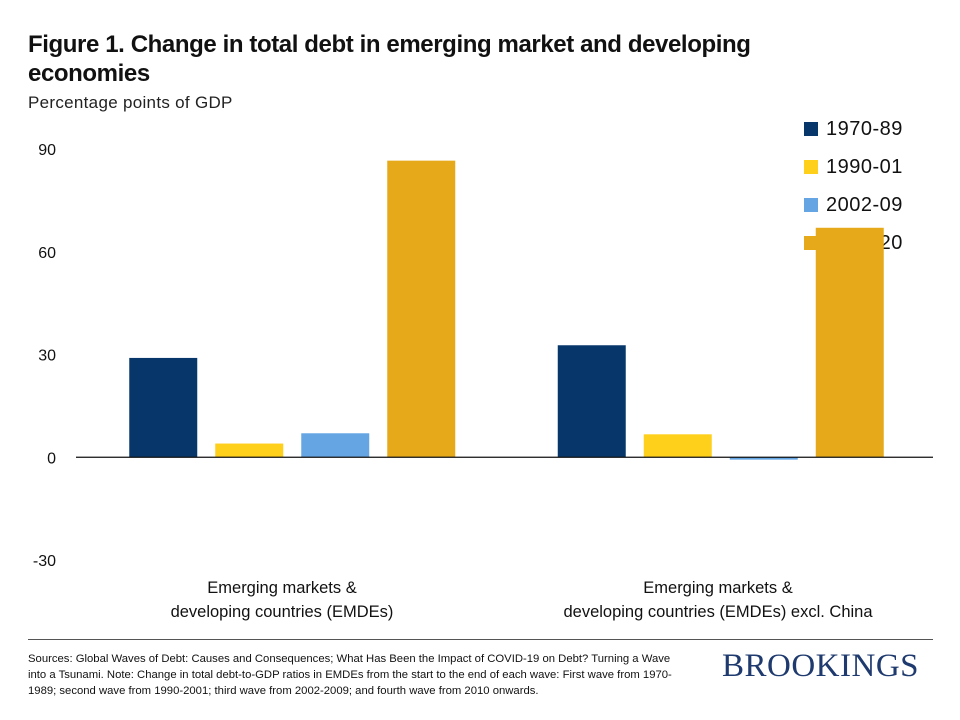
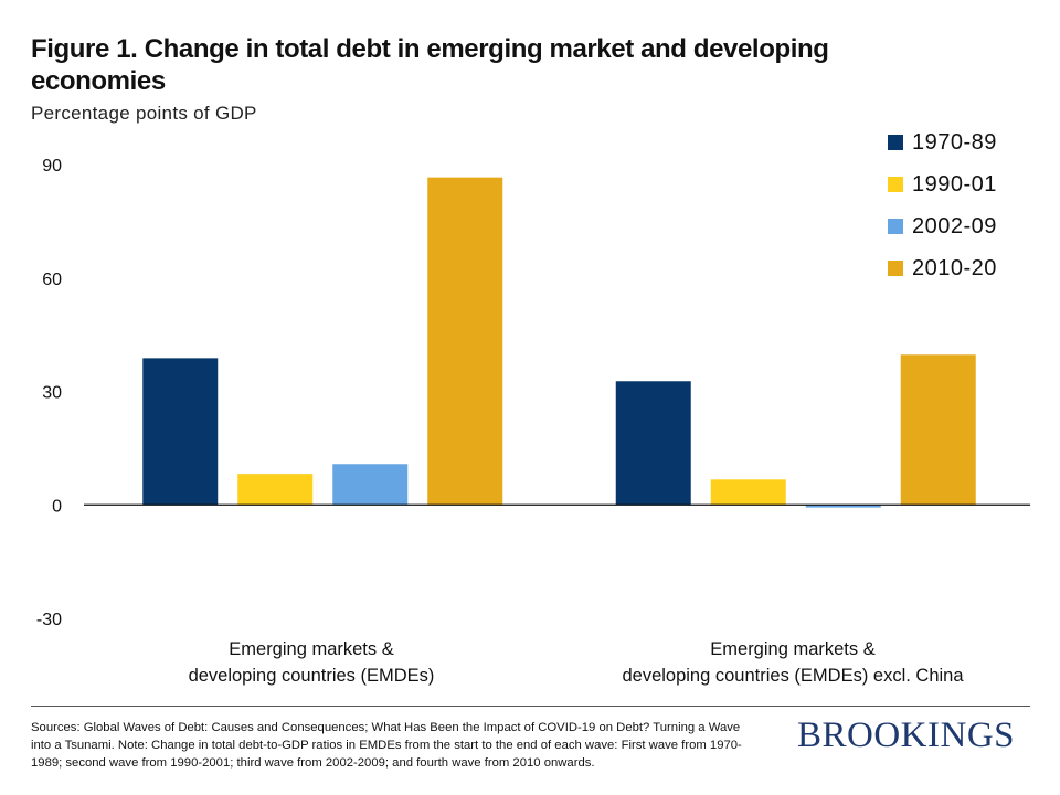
1970-89/Emerging markets & developing countries (EMDEs): 29 -> 39
1990-01/Emerging markets & developing countries (EMDEs): 4 -> 8
2002-09/Emerging markets & developing countries (EMDEs): 7 -> 11
2010-20/Emerging markets & developing countries (EMDEs) excl. China: 67 -> 40
